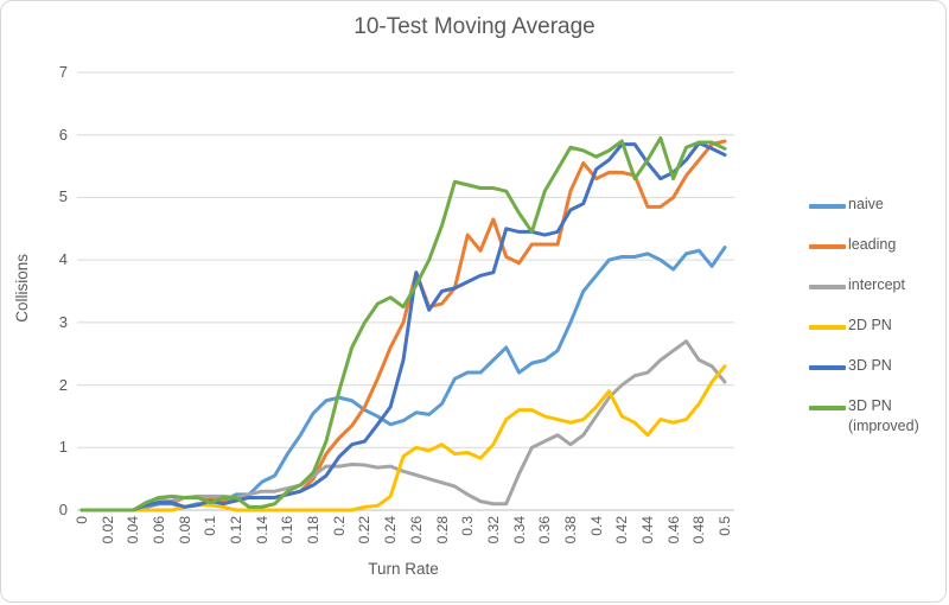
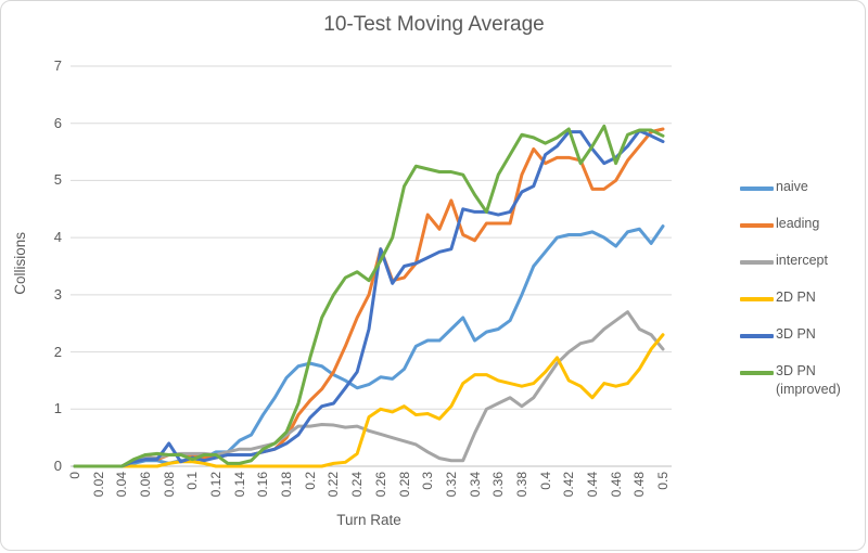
3D PN/0.08: 0.1 -> 0.4
3D PN (improved)/0.28: 4.5 -> 4.9
